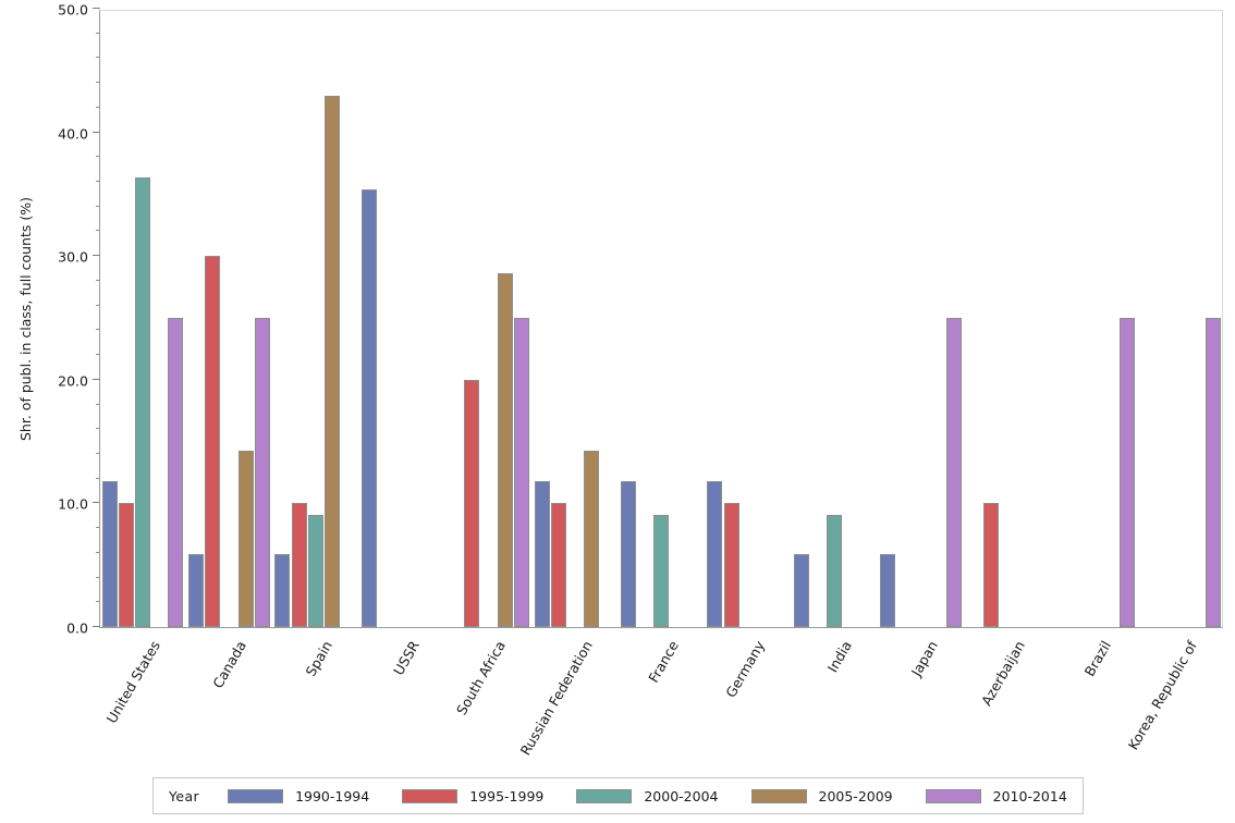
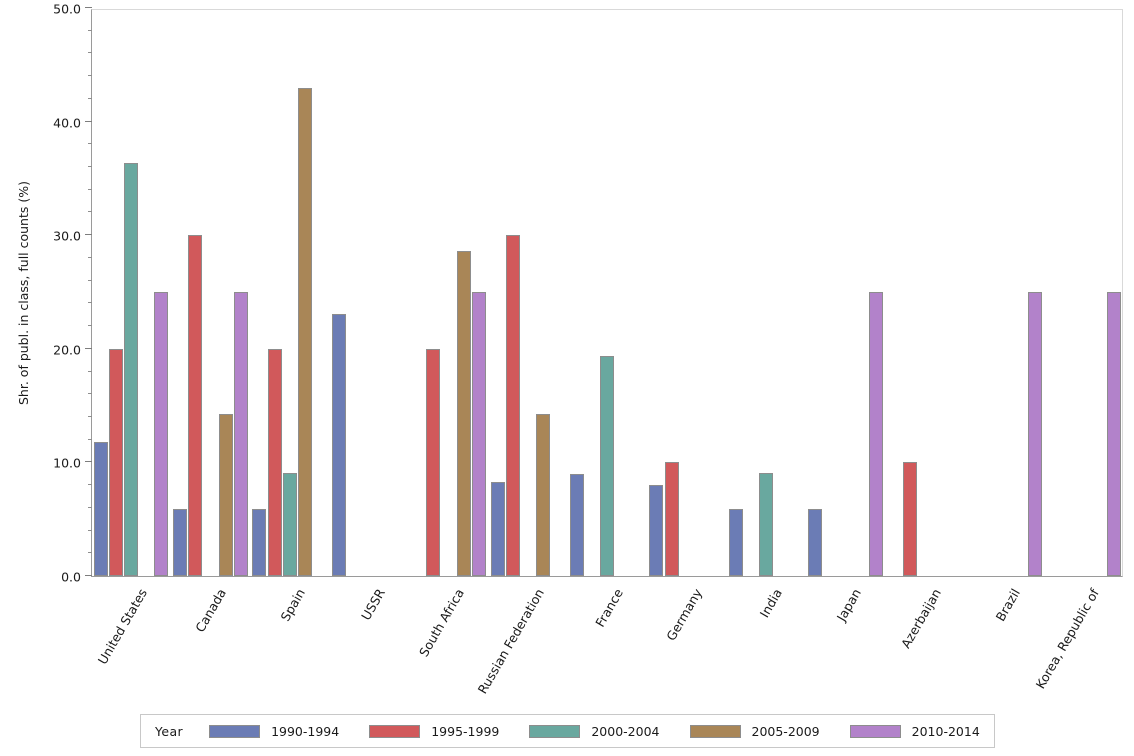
1995-1999/United States: 10 -> 20
1995-1999/Spain: 10 -> 20
1990-1994/USSR: 35.4 -> 23.1
1990-1994/Russian Federation: 11.8 -> 8.3
1995-1999/Russian Federation: 10 -> 30
1990-1994/France: 11.8 -> 9.0
2000-2004/France: 9.1 -> 19.4
1990-1994/Germany: 11.8 -> 8.0
